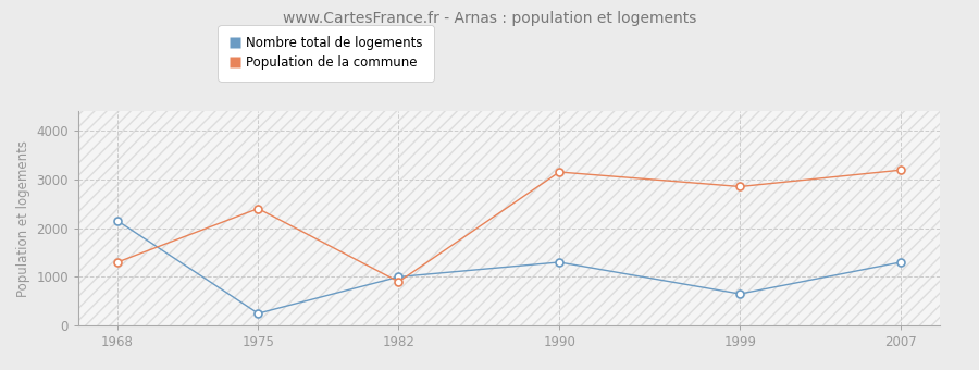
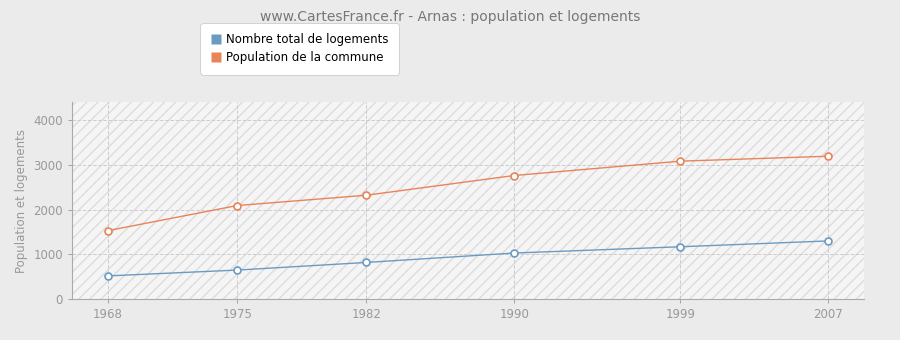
Nombre total de logements/1968: 2150 -> 520
Population de la commune/1968: 1300 -> 1530
Nombre total de logements/1975: 250 -> 650
Population de la commune/1975: 2400 -> 2090
Nombre total de logements/1982: 1000 -> 820
Population de la commune/1982: 900 -> 2320
Nombre total de logements/1990: 1300 -> 1030
Population de la commune/1990: 3150 -> 2760
Nombre total de logements/1999: 650 -> 1170
Population de la commune/1999: 2850 -> 3080
